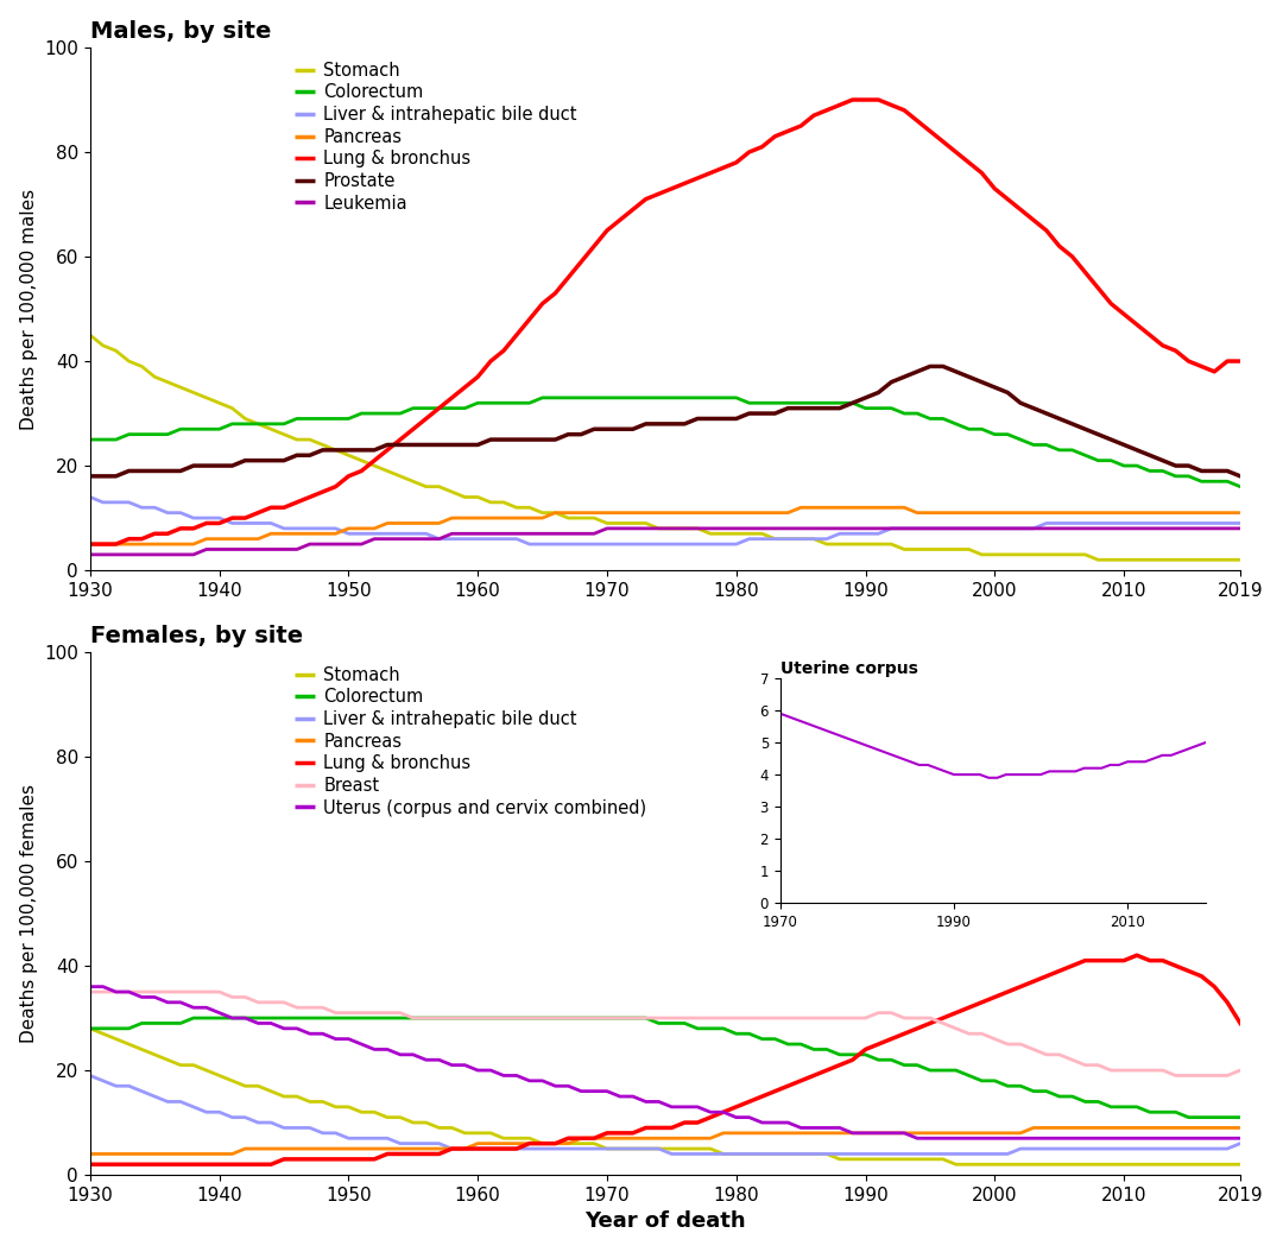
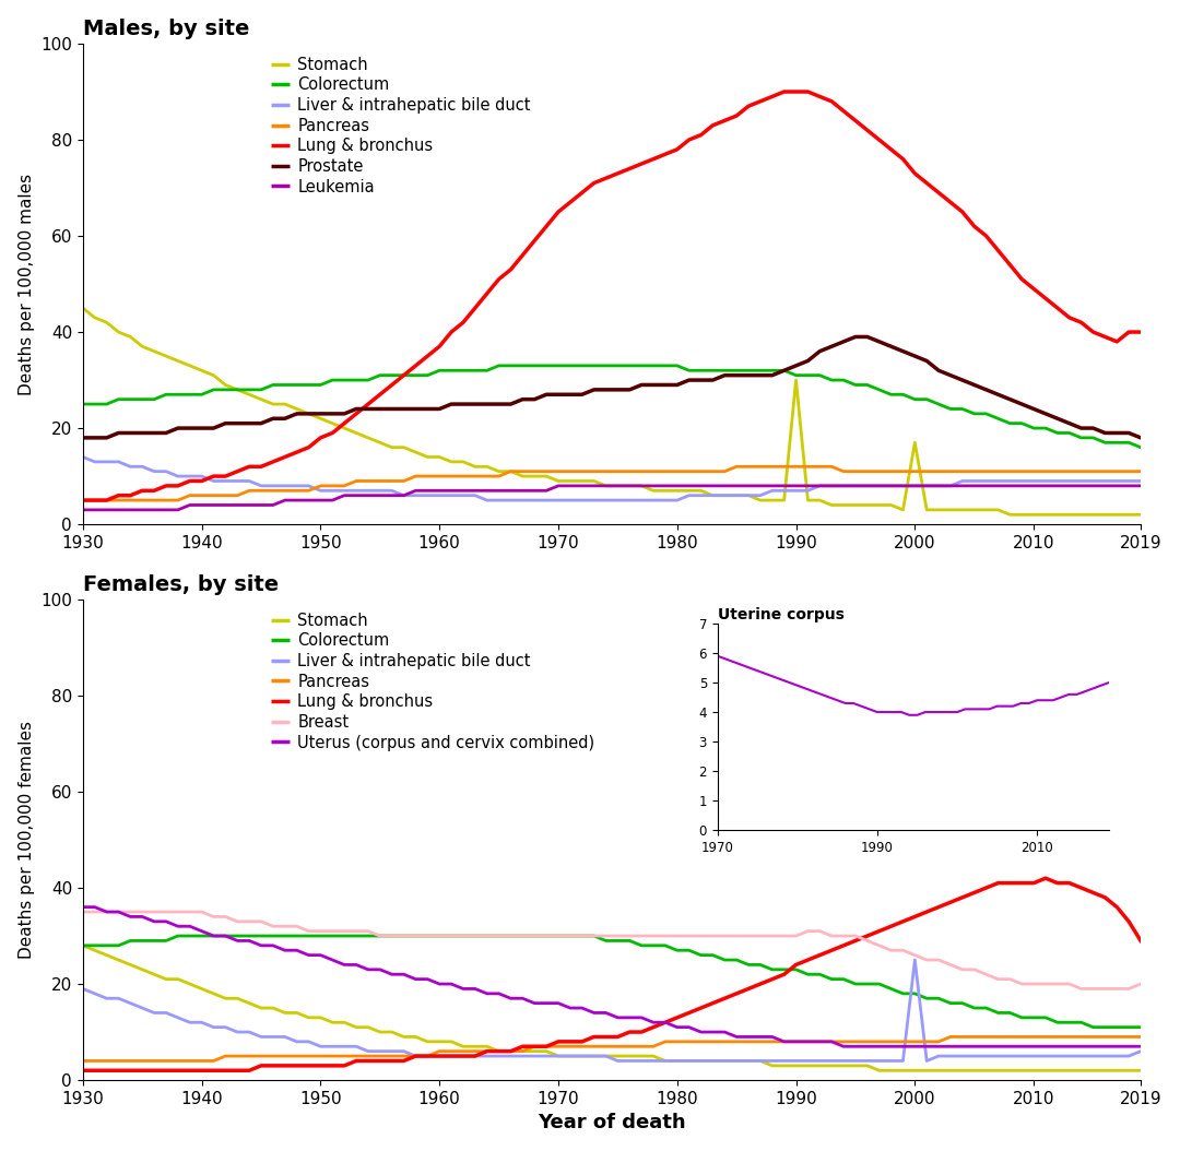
Males, by site/Stomach/1990: 5 -> 30
Males, by site/Stomach/2000: 3 -> 17
Females, by site/Liver & intrahepatic bile duct/2000: 4 -> 25
